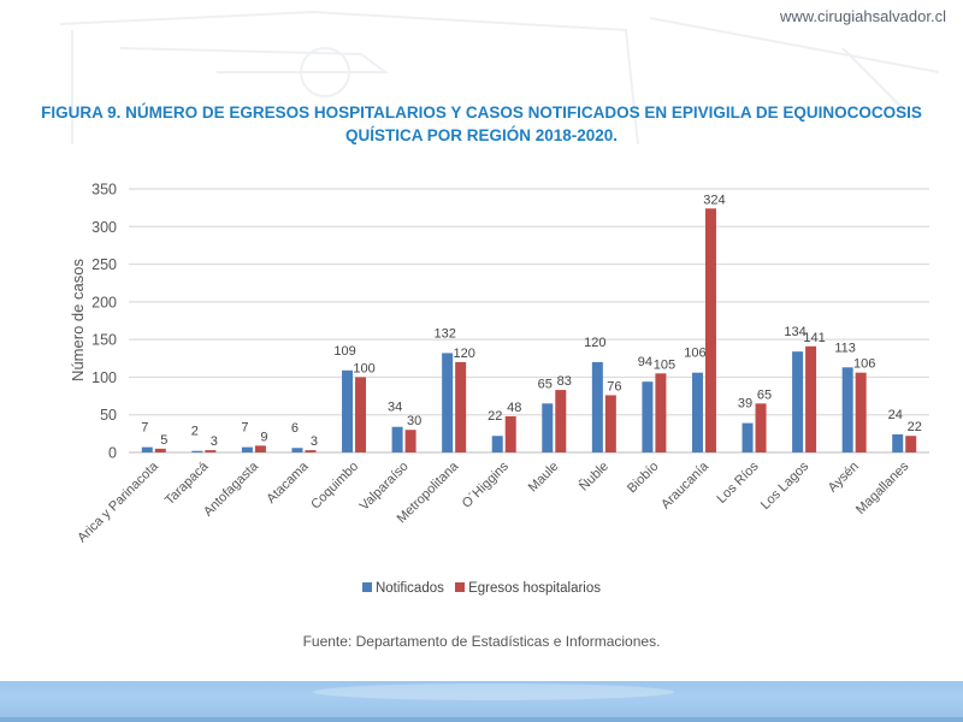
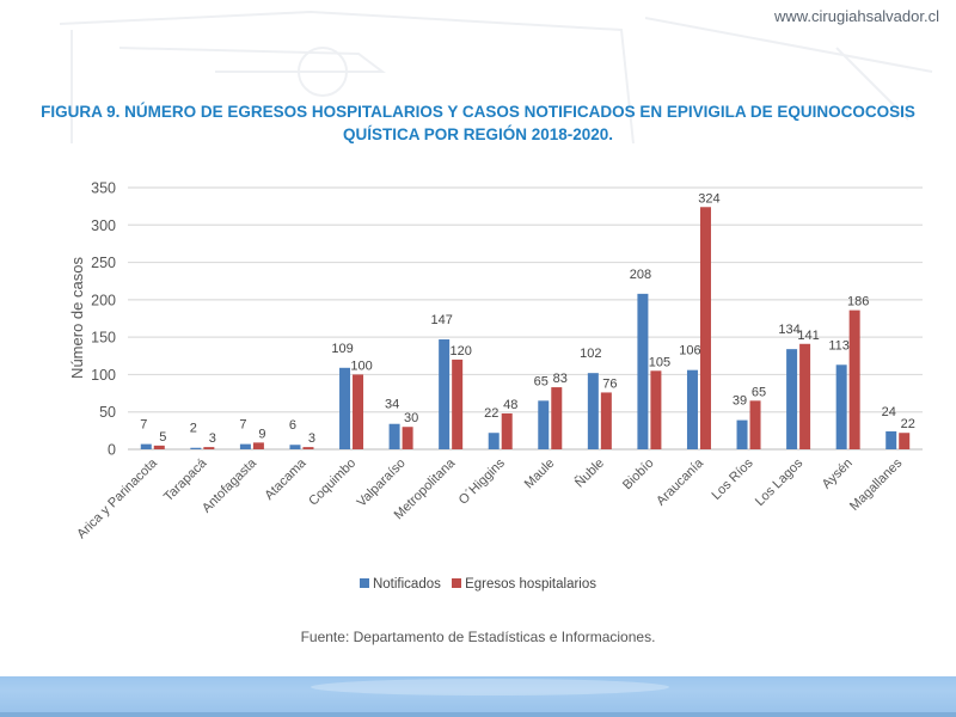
Notificados/Metropolitana: 132 -> 147
Notificados/Ñuble: 120 -> 102
Notificados/Biobío: 94 -> 208
Egresos hospitalarios/Aysén: 106 -> 186
